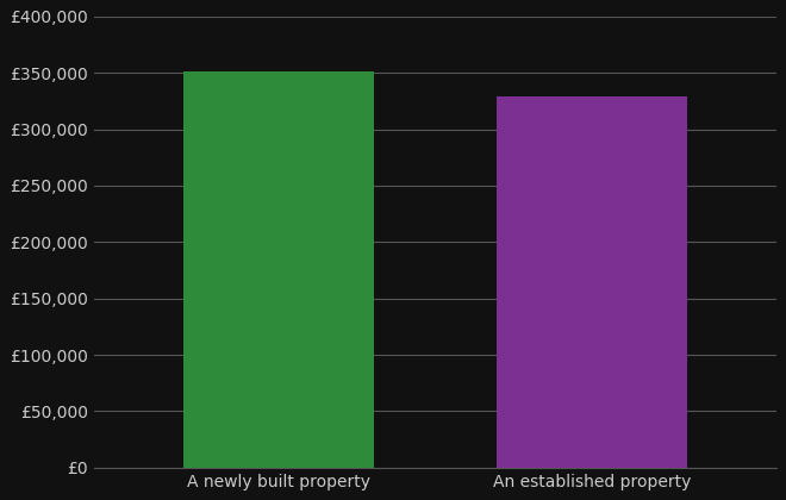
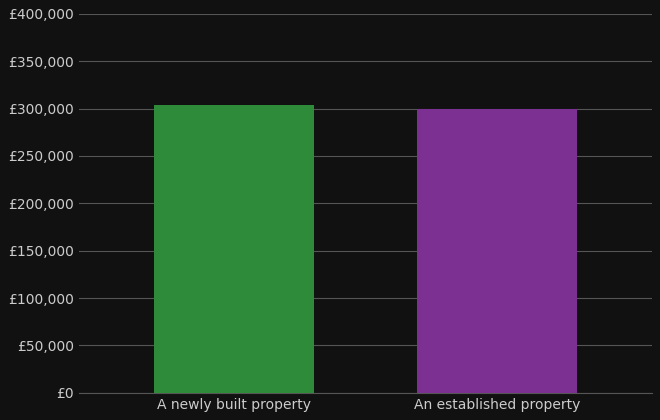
A newly built property: £351,000 -> £304,000
An established property: £329,000 -> £300,000
